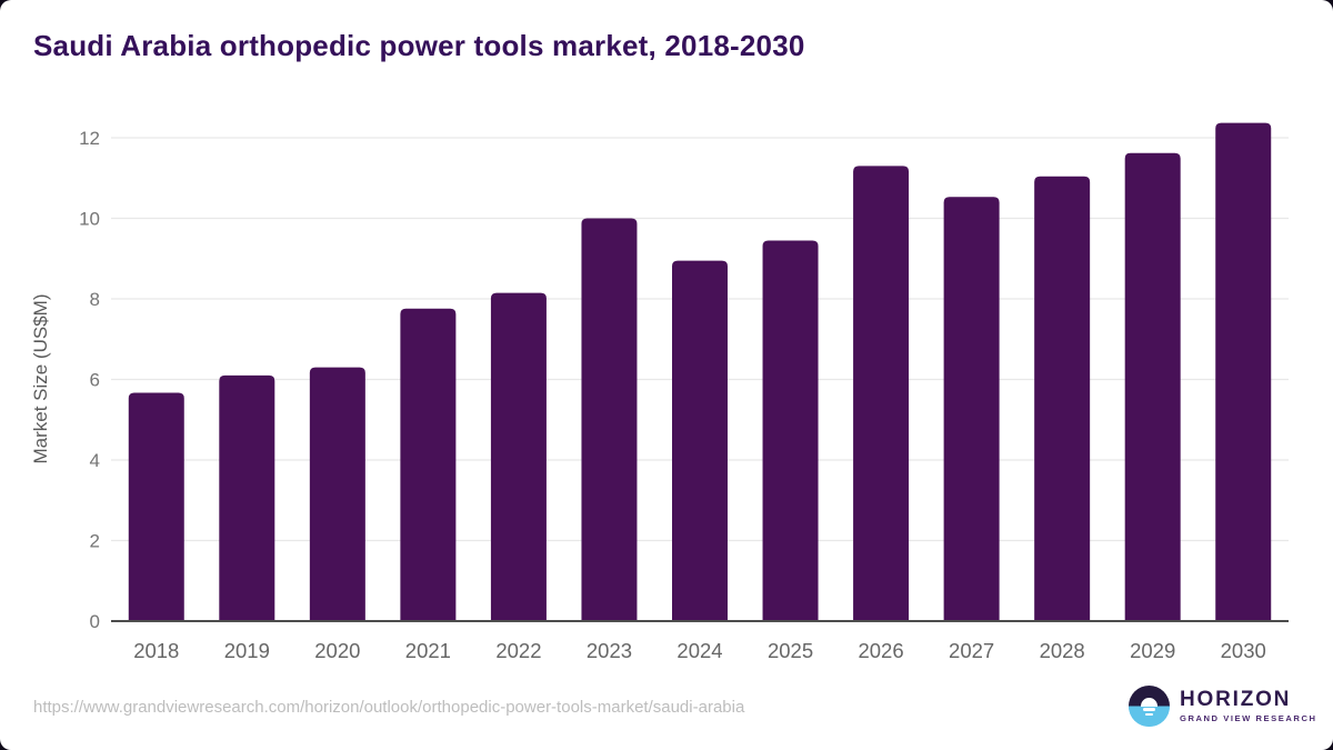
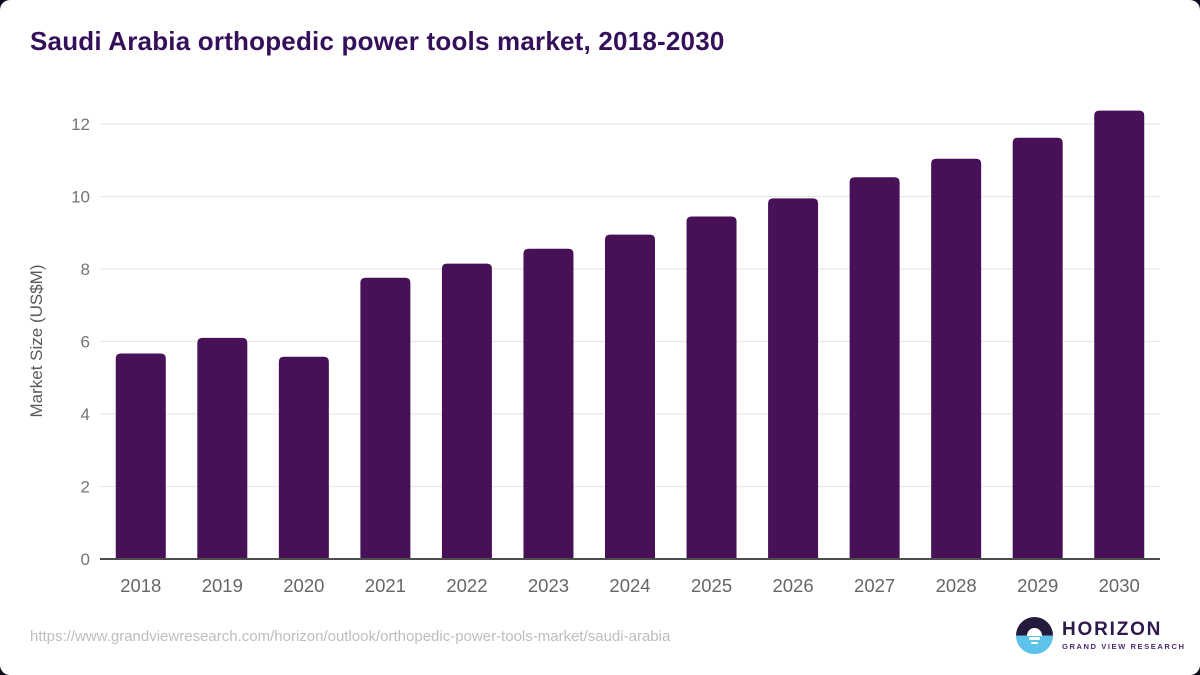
2020: 6.3 -> 5.6
2023: 10.0 -> 8.6
2026: 11.3 -> 9.9
